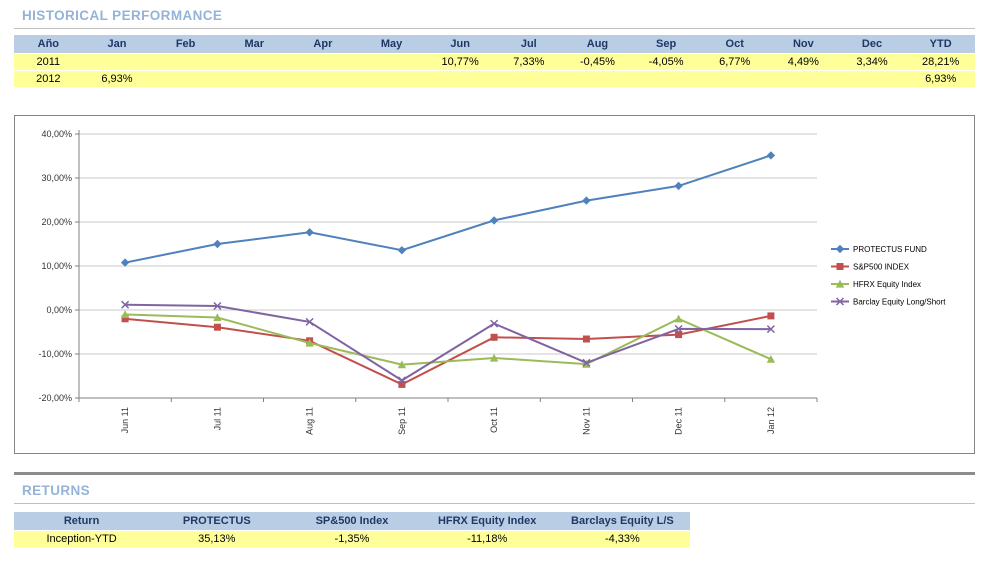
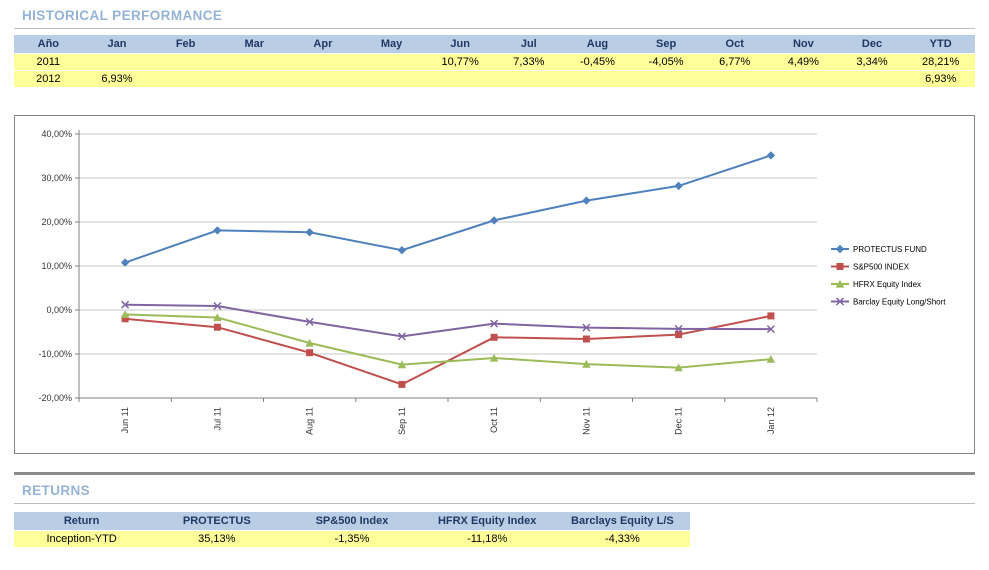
PROTECTUS FUND/Jul 11: 15% -> 18%
S&P500 INDEX/Aug 11: -7% -> -10%
Barclay Equity Long/Short/Sep 11: -16% -> -6%
Barclay Equity Long/Short/Nov 11: -12% -> -4%
HFRX Equity Index/Dec 11: -2% -> -13%
